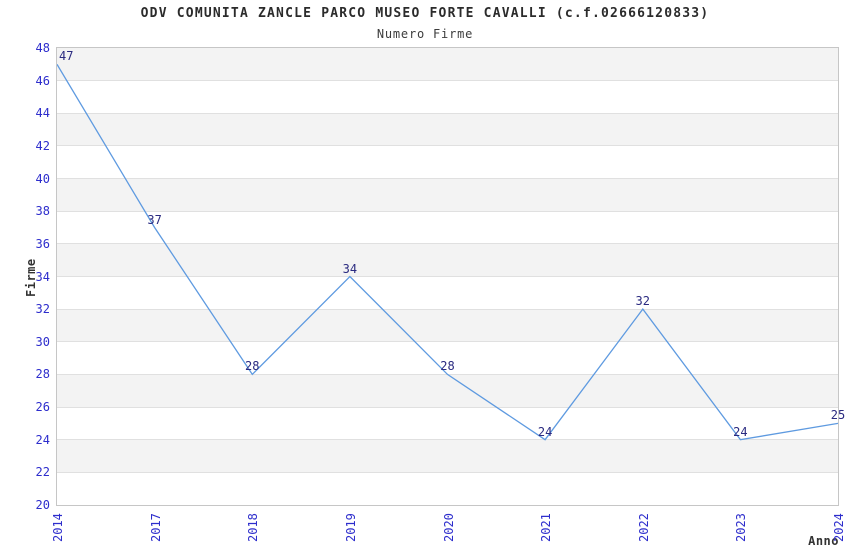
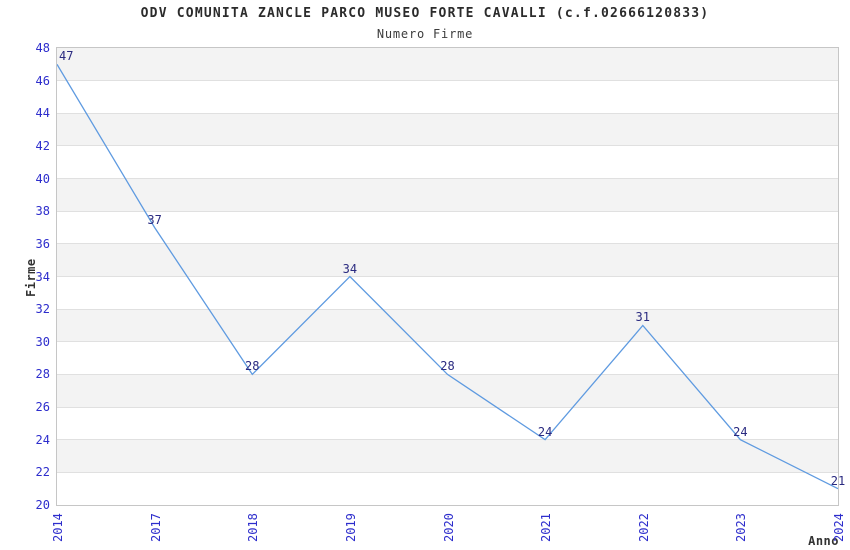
2022: 32 -> 31
2024: 25 -> 21
